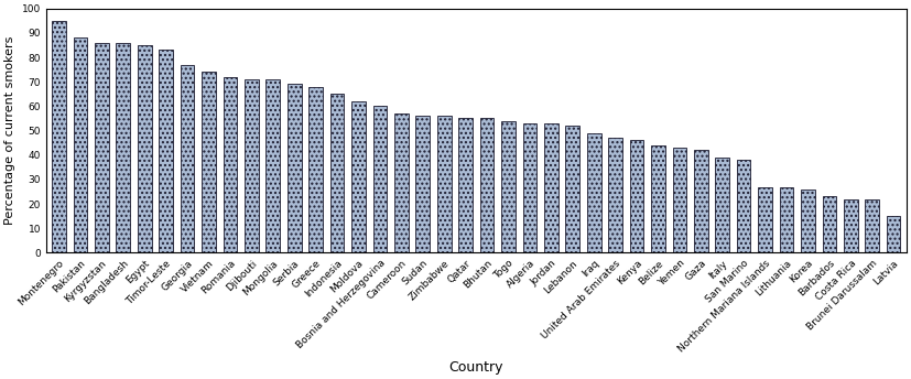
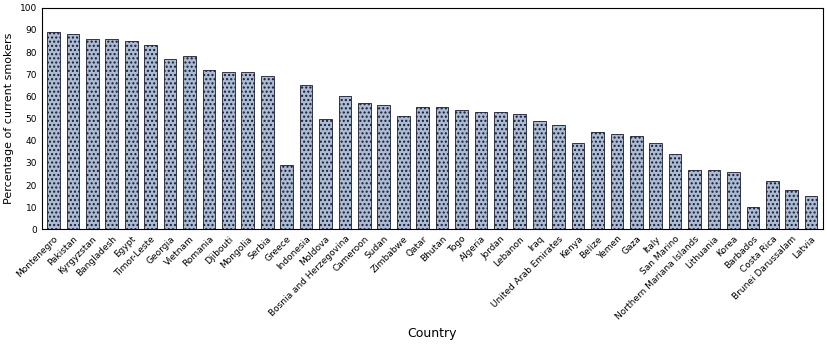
Montenegro: 95 -> 89
Vietnam: 74 -> 78
Greece: 68 -> 29
Moldova: 62 -> 50
Zimbabwe: 56 -> 51
Kenya: 46 -> 39
San Marino: 38 -> 34
Barbados: 23 -> 10
Brunei Darussalam: 22 -> 18
